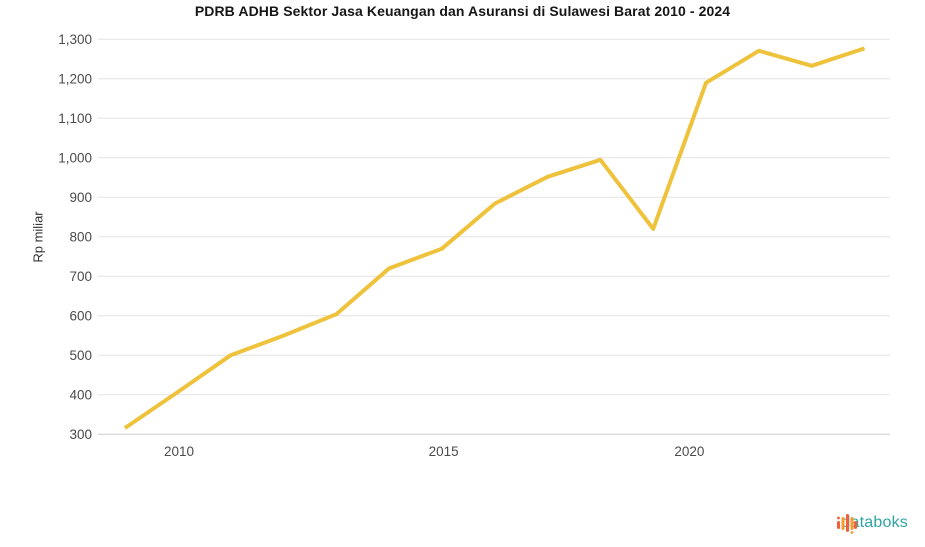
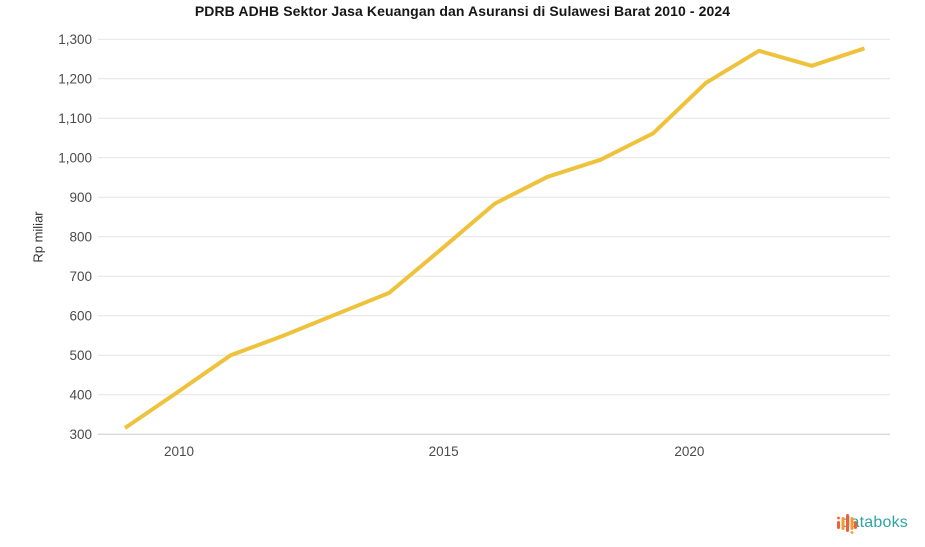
2015: 720 -> 660
2020: 820 -> 1060
